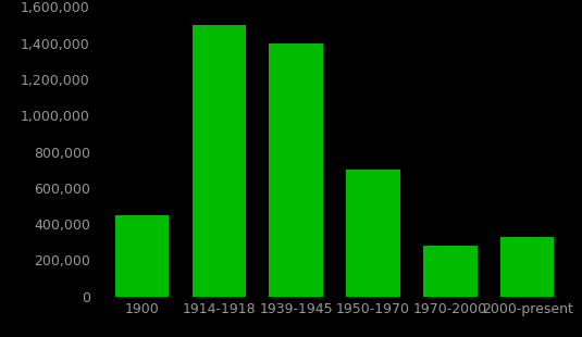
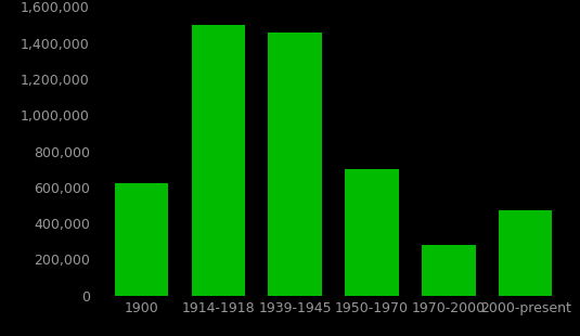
1900: 450,000 -> 620,000
1939-1945: 1,400,000 -> 1,460,000
2000-present: 330,000 -> 470,000
